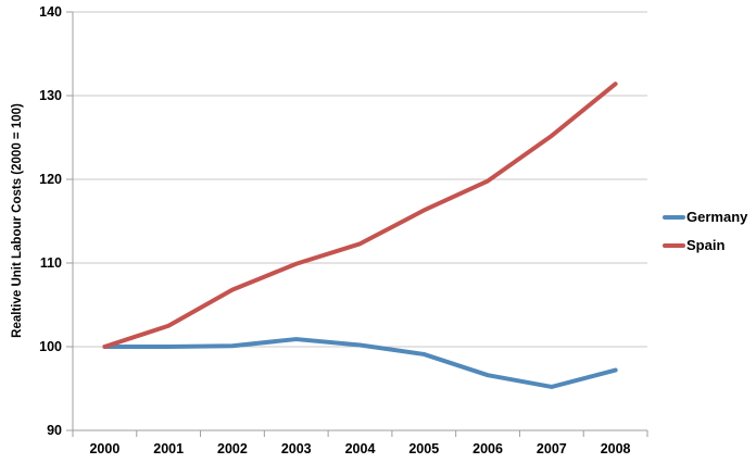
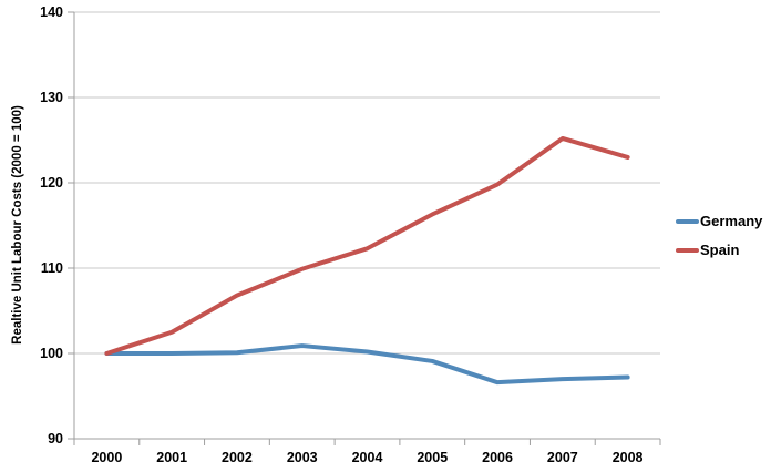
Germany/2007: 95 -> 97
Spain/2008: 131 -> 123
